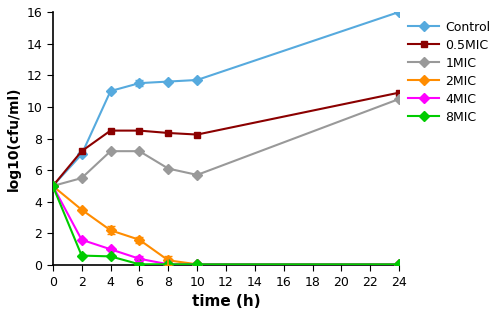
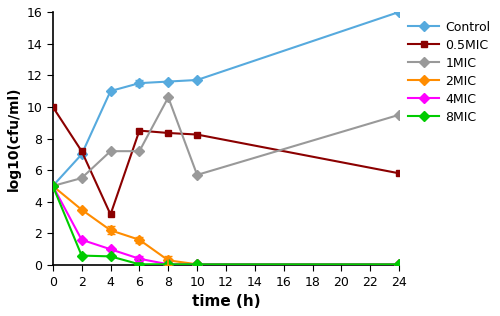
0.5MIC/0: 5.0 -> 10.0
0.5MIC/4: 8.5 -> 3.2
1MIC/8: 6.1 -> 10.6
0.5MIC/24: 10.9 -> 5.8
1MIC/24: 10.5 -> 9.5
